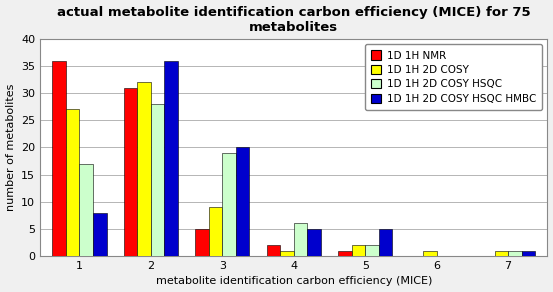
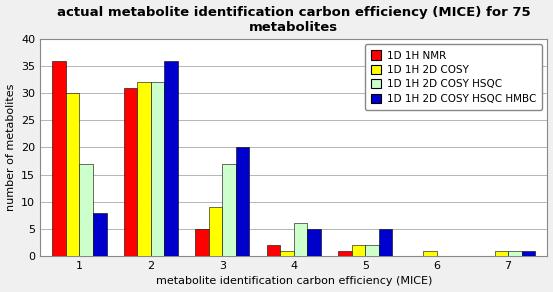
1D 1H 2D COSY/1: 27 -> 30
1D 1H 2D COSY HSQC/2: 28 -> 32
1D 1H 2D COSY HSQC/3: 19 -> 17
